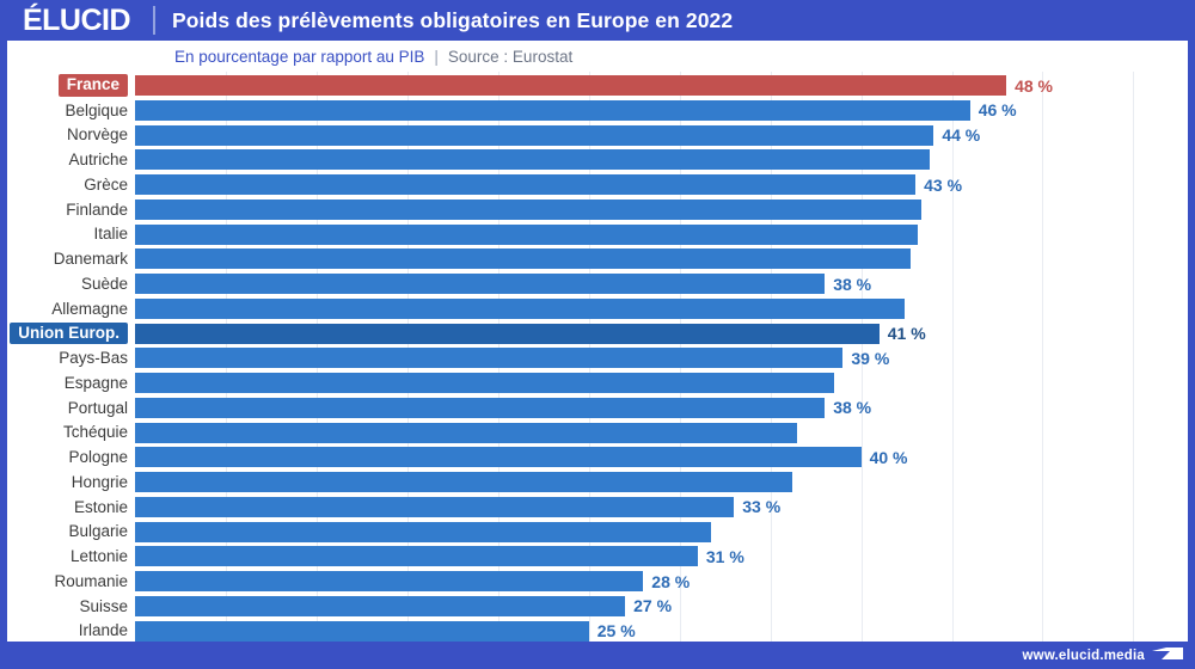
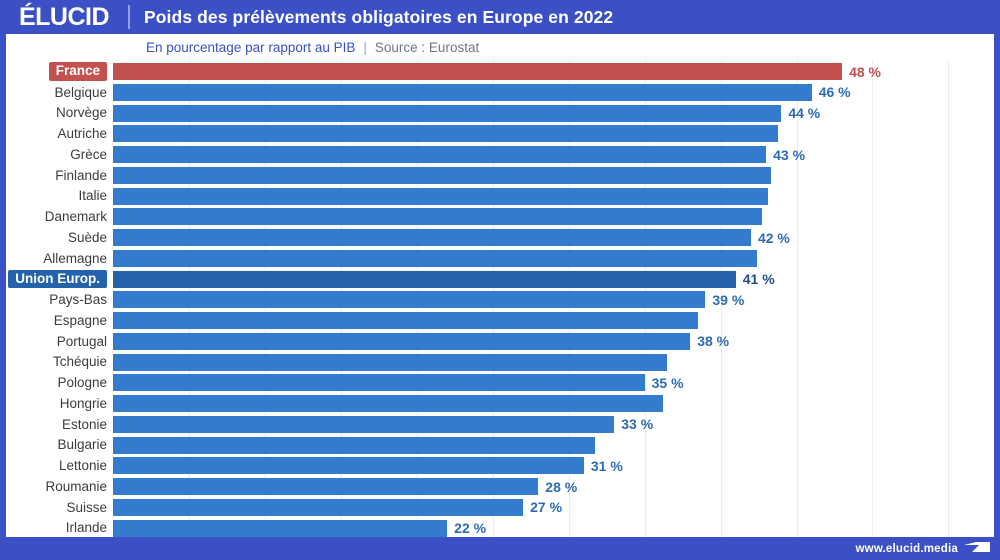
Suède: 38 -> 42
Pologne: 40 -> 35
Irlande: 25 -> 22
